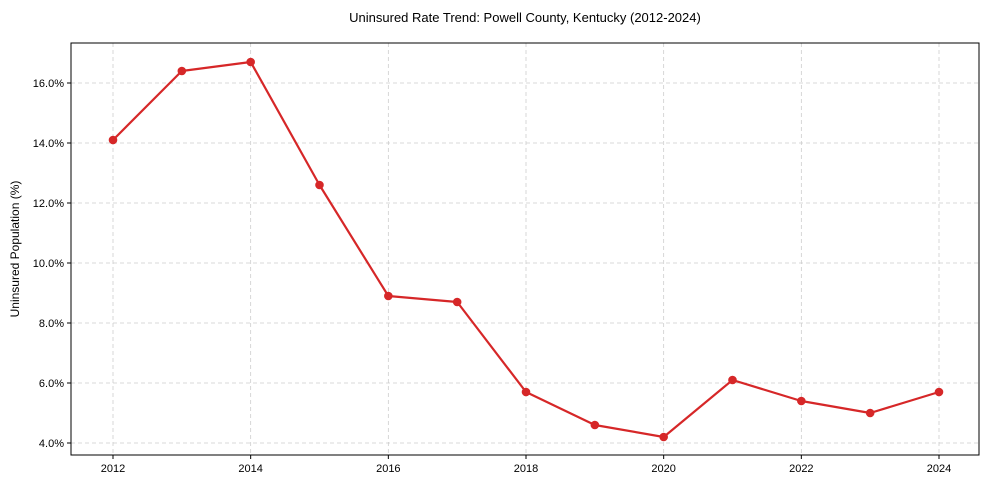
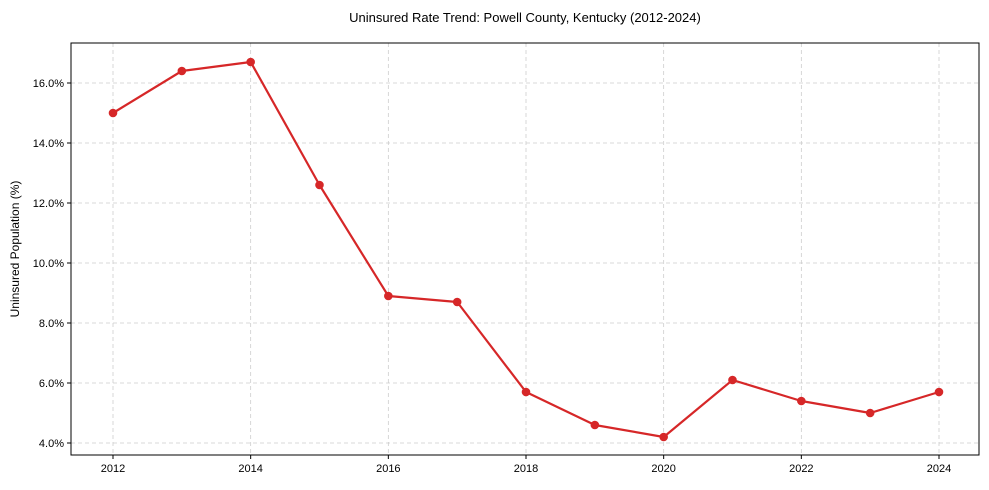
2012: 14.1% -> 15.0%
